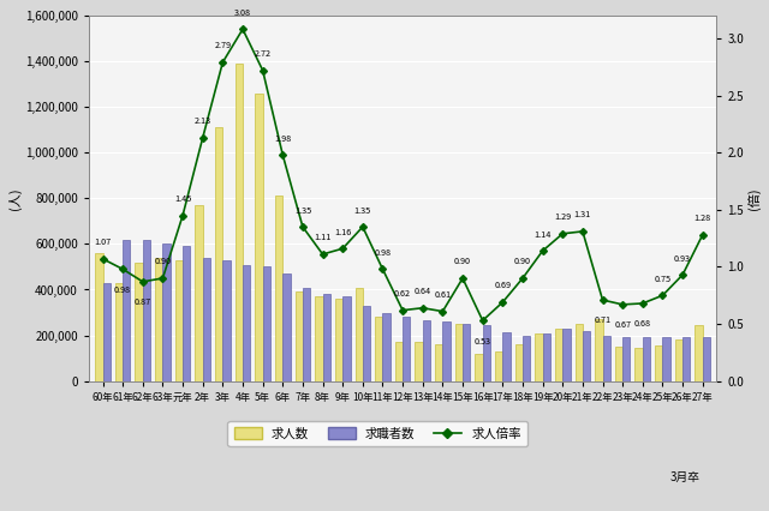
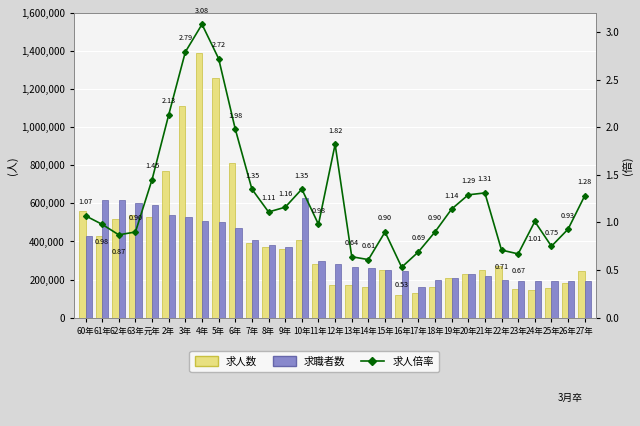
求職者数/10年: 330,000 -> 630,000
求人倍率/12年: 0.62 -> 1.82
求職者数/17年: 220,000 -> 160,000
求人倍率/24年: 0.68 -> 1.01
